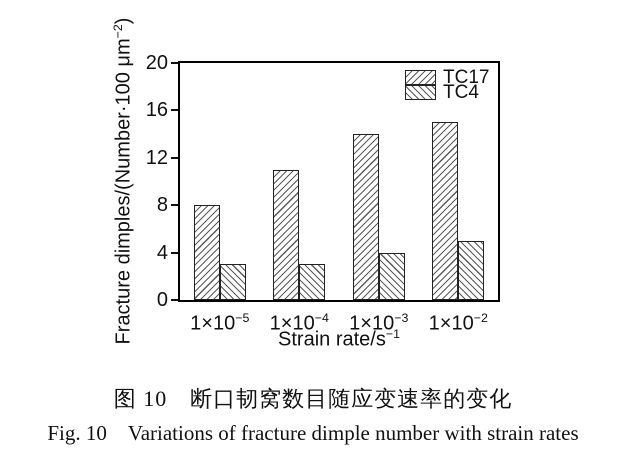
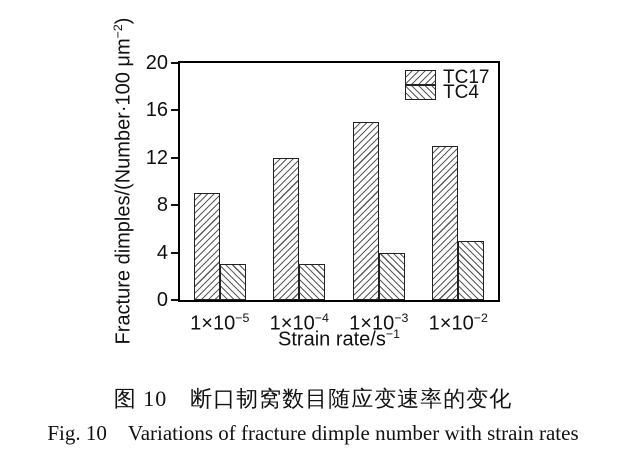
TC17/1×10−5: 8 -> 9
TC17/1×10−4: 11 -> 12
TC17/1×10−3: 14 -> 15
TC17/1×10−2: 15 -> 13
